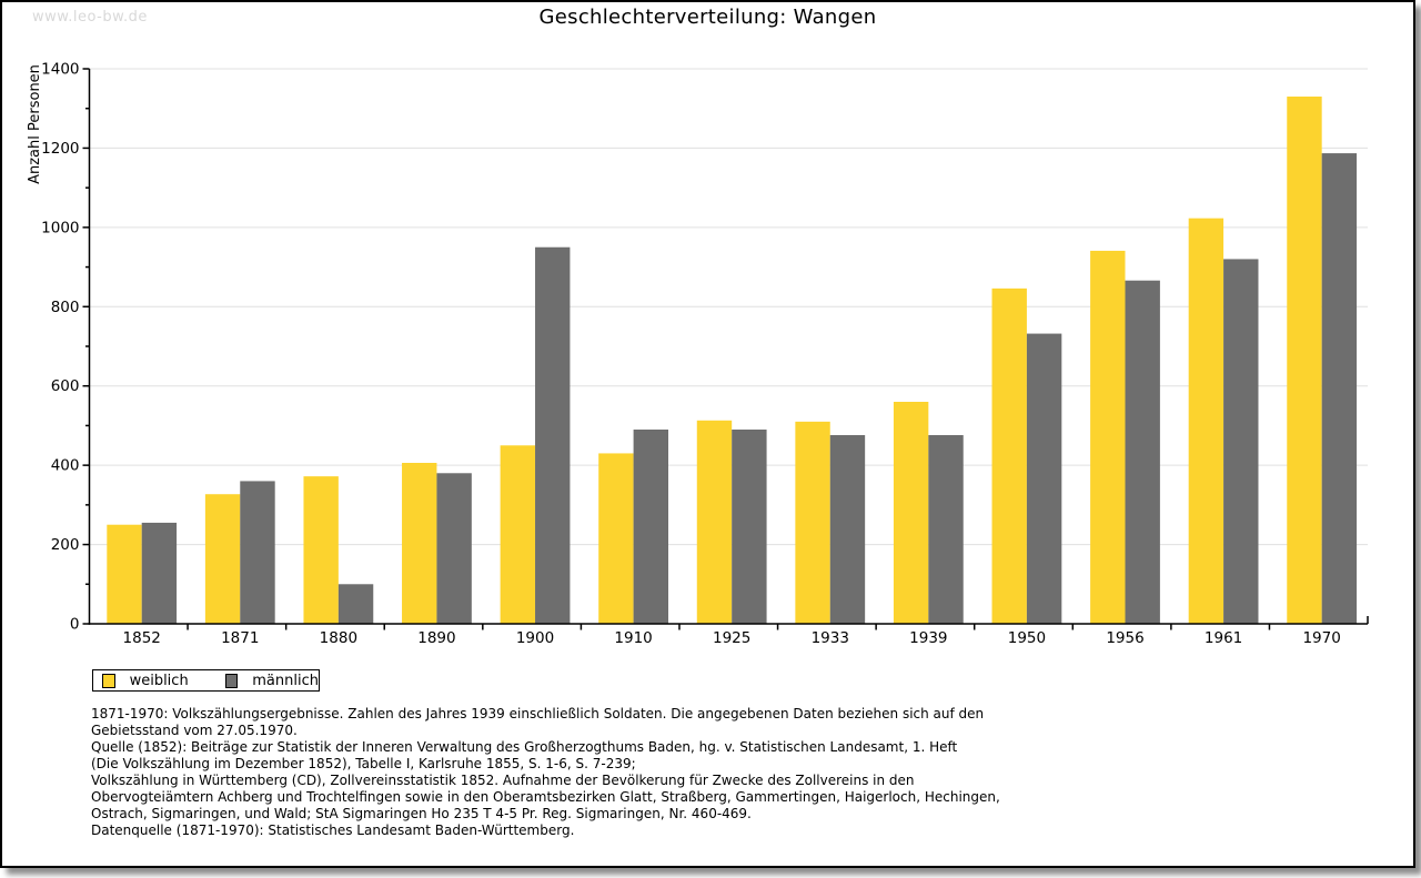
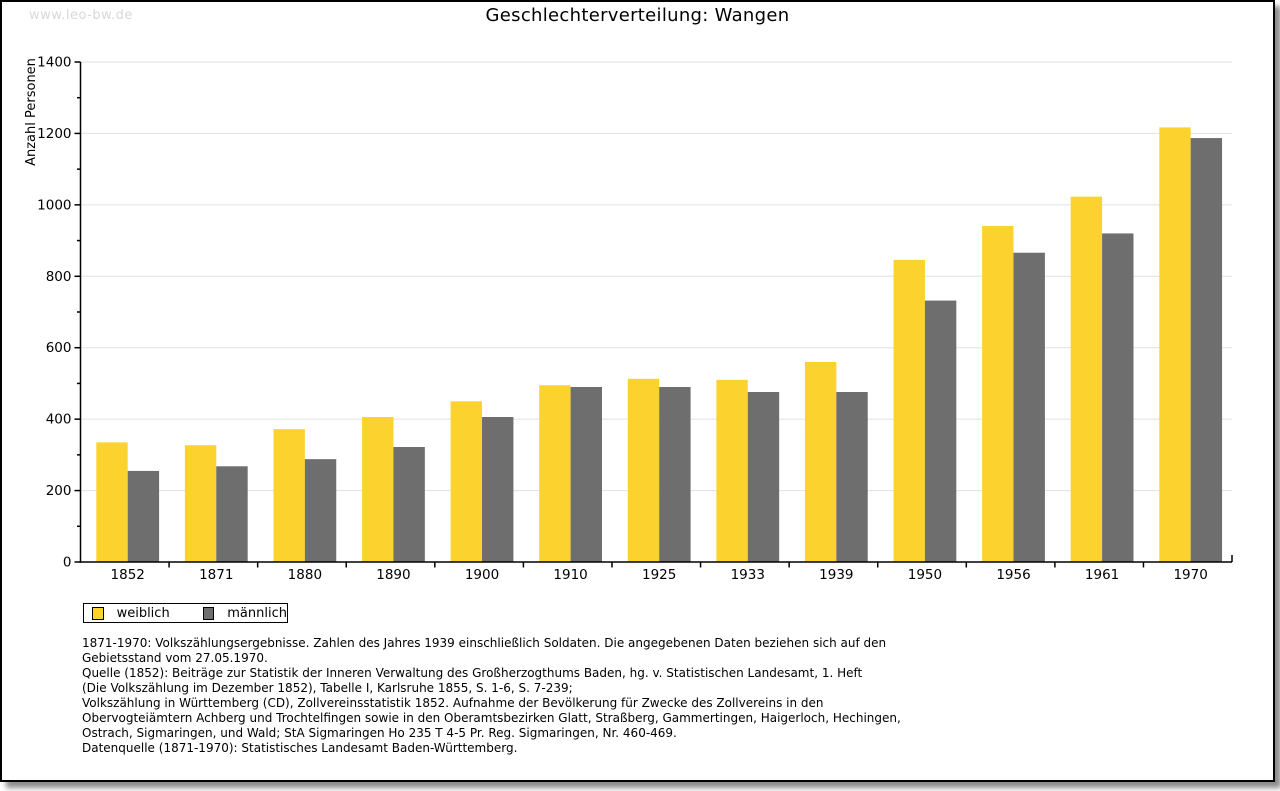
weiblich/1852: 250 -> 340
männlich/1871: 360 -> 270
männlich/1880: 100 -> 290
männlich/1890: 380 -> 320
männlich/1900: 950 -> 410
weiblich/1910: 430 -> 500
weiblich/1970: 1330 -> 1220
